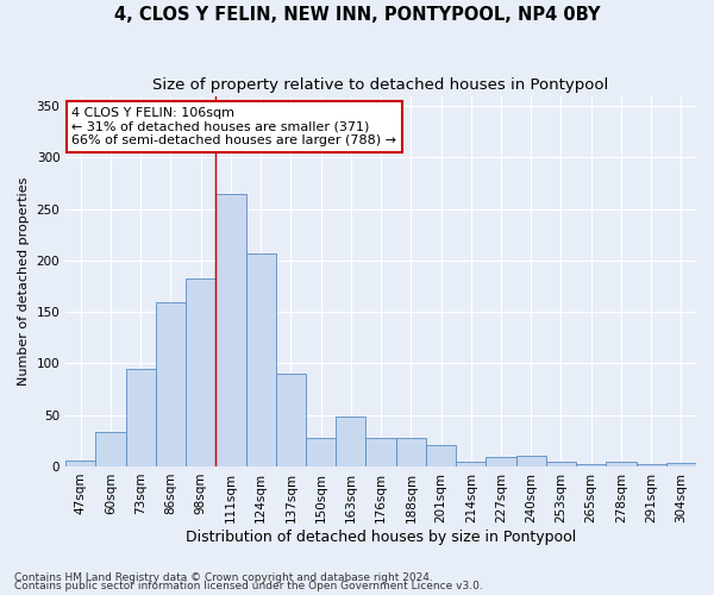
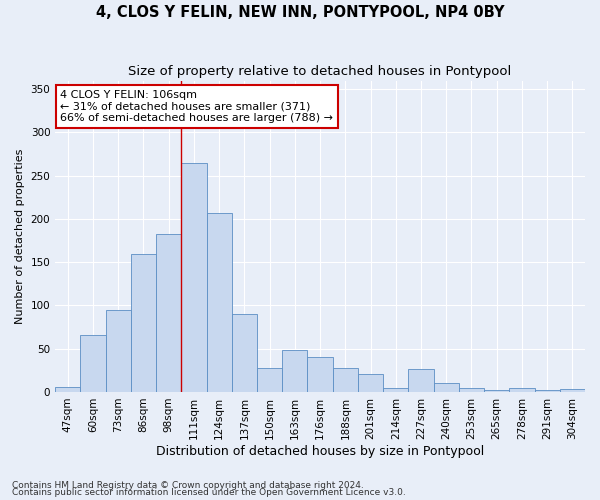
60sqm: 33 -> 66
176sqm: 28 -> 40
227sqm: 9 -> 26
